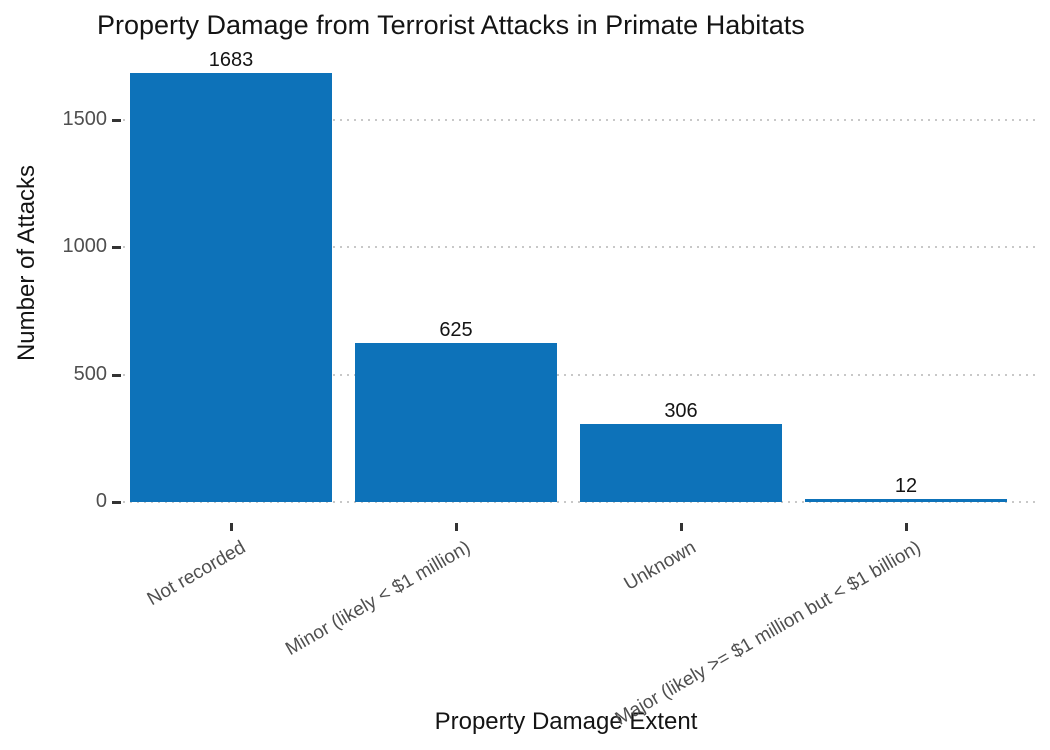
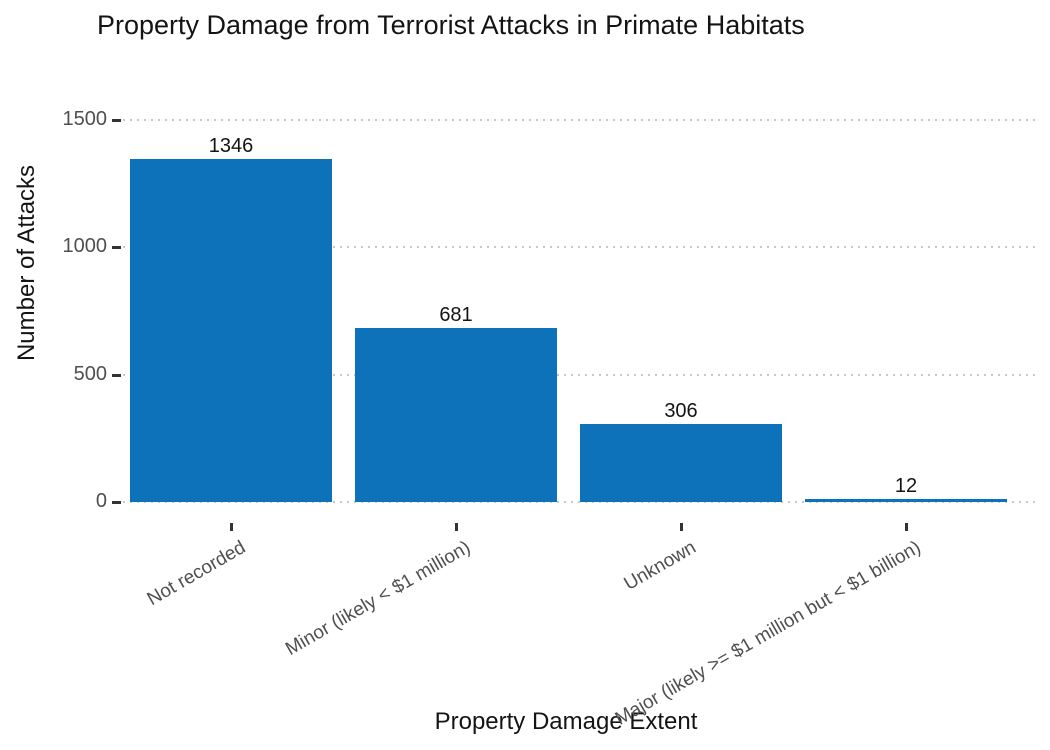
Not recorded: 1683 -> 1346
Minor (likely < $1 million): 625 -> 681
